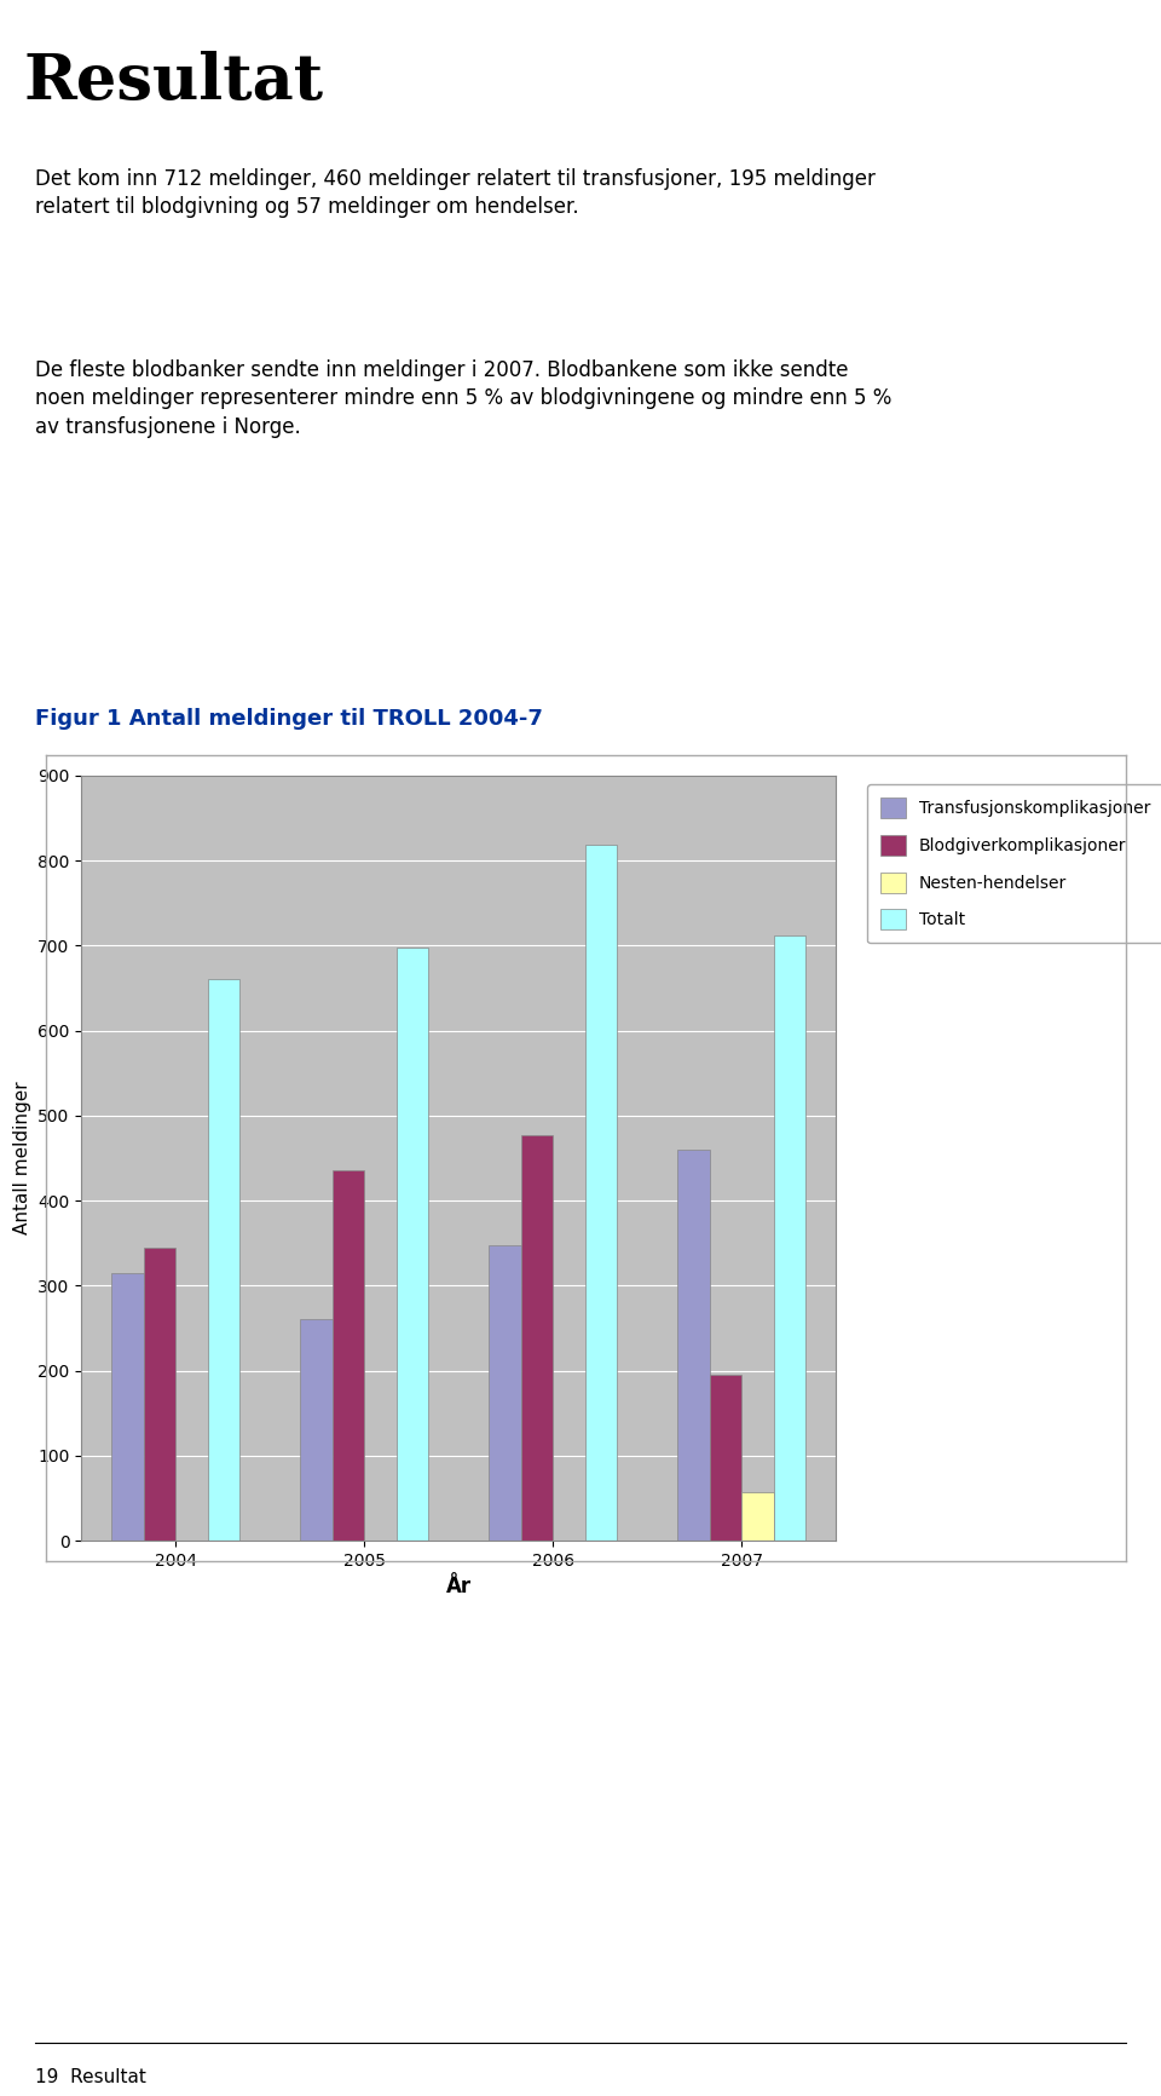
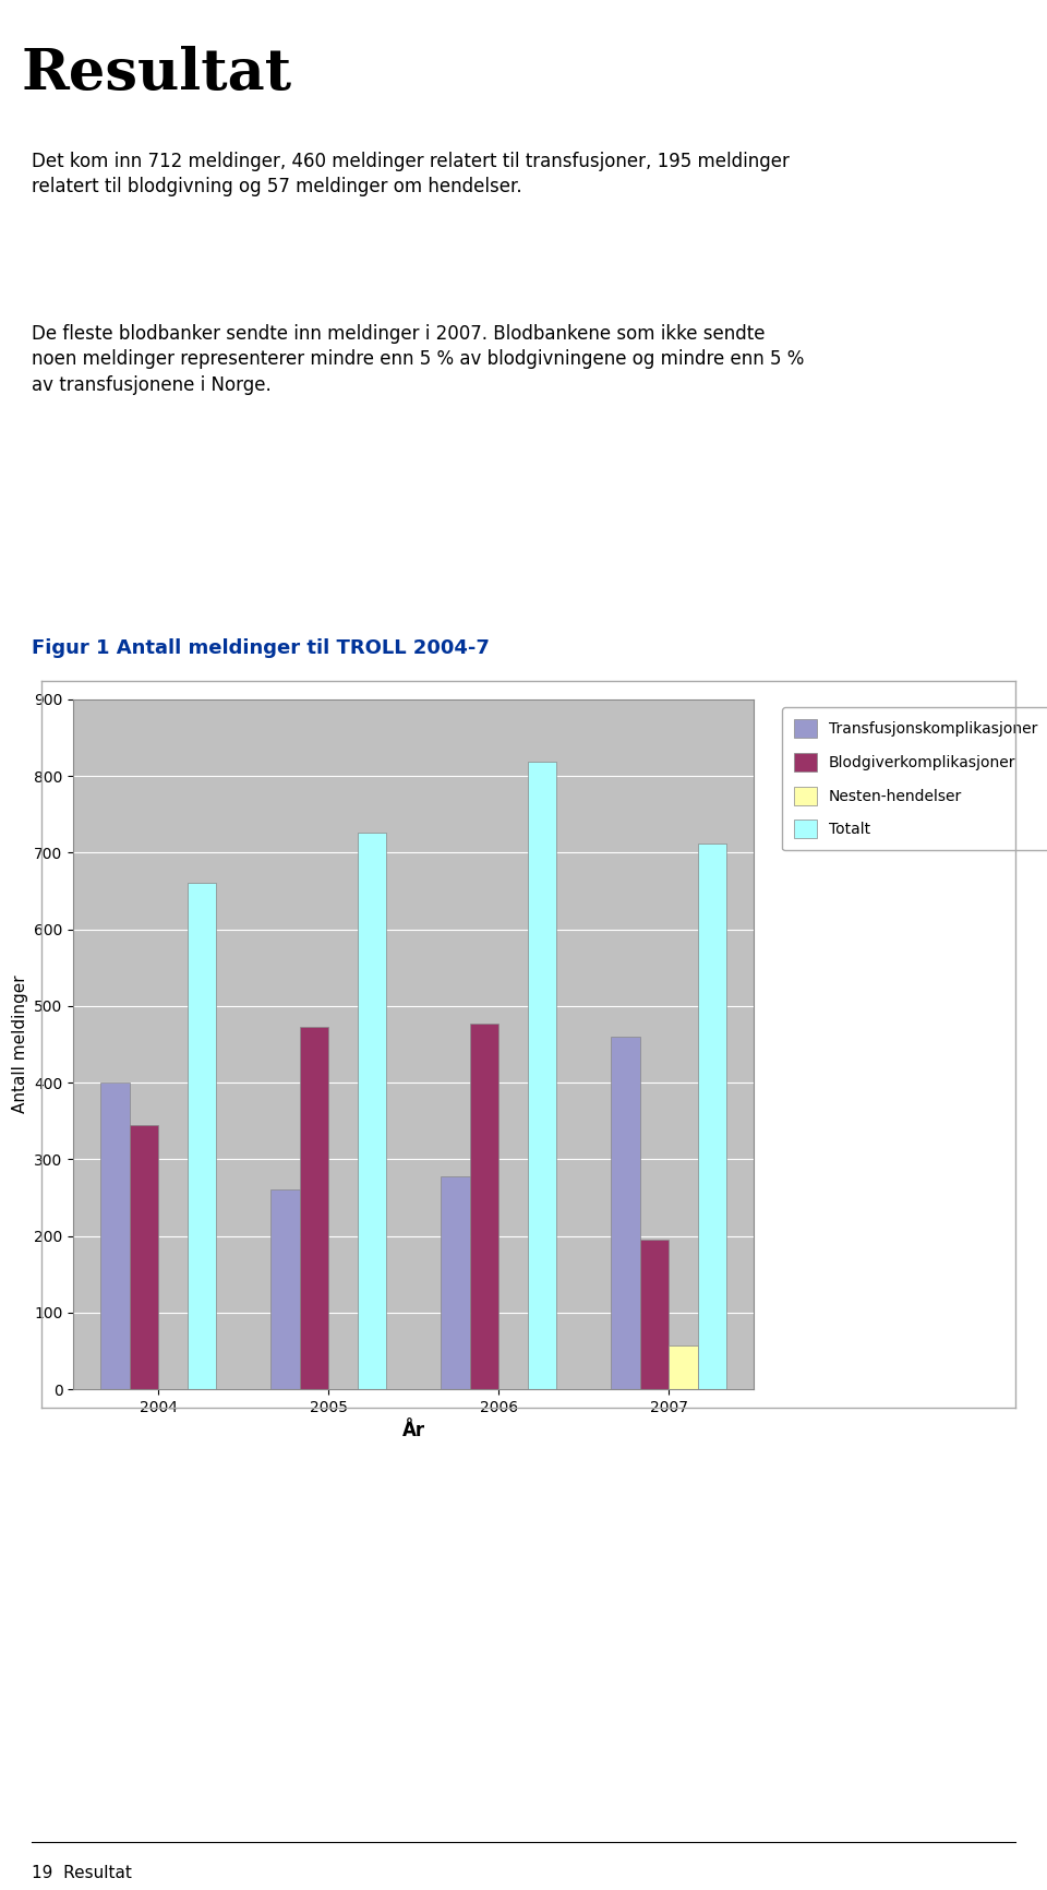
Transfusjonskomplikasjoner/2004: 315 -> 400
Blodgiverkomplikasjoner/2005: 435 -> 472
Totalt/2005: 697 -> 726
Transfusjonskomplikasjoner/2006: 348 -> 278
